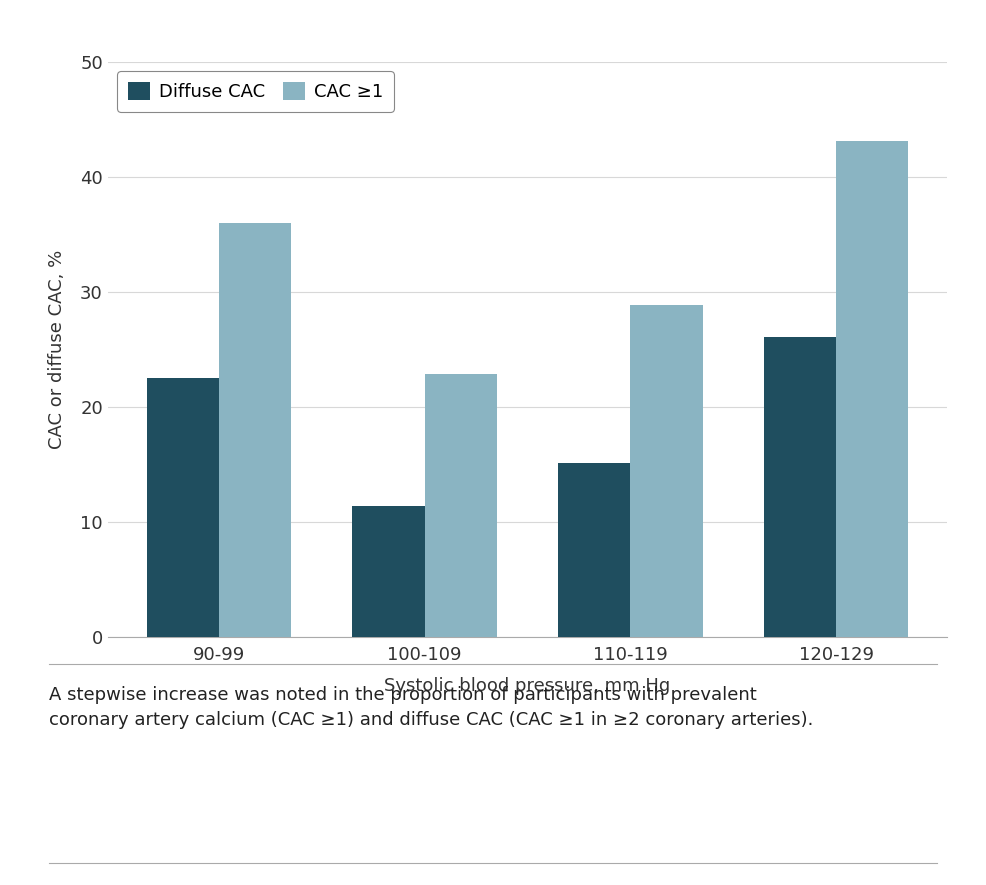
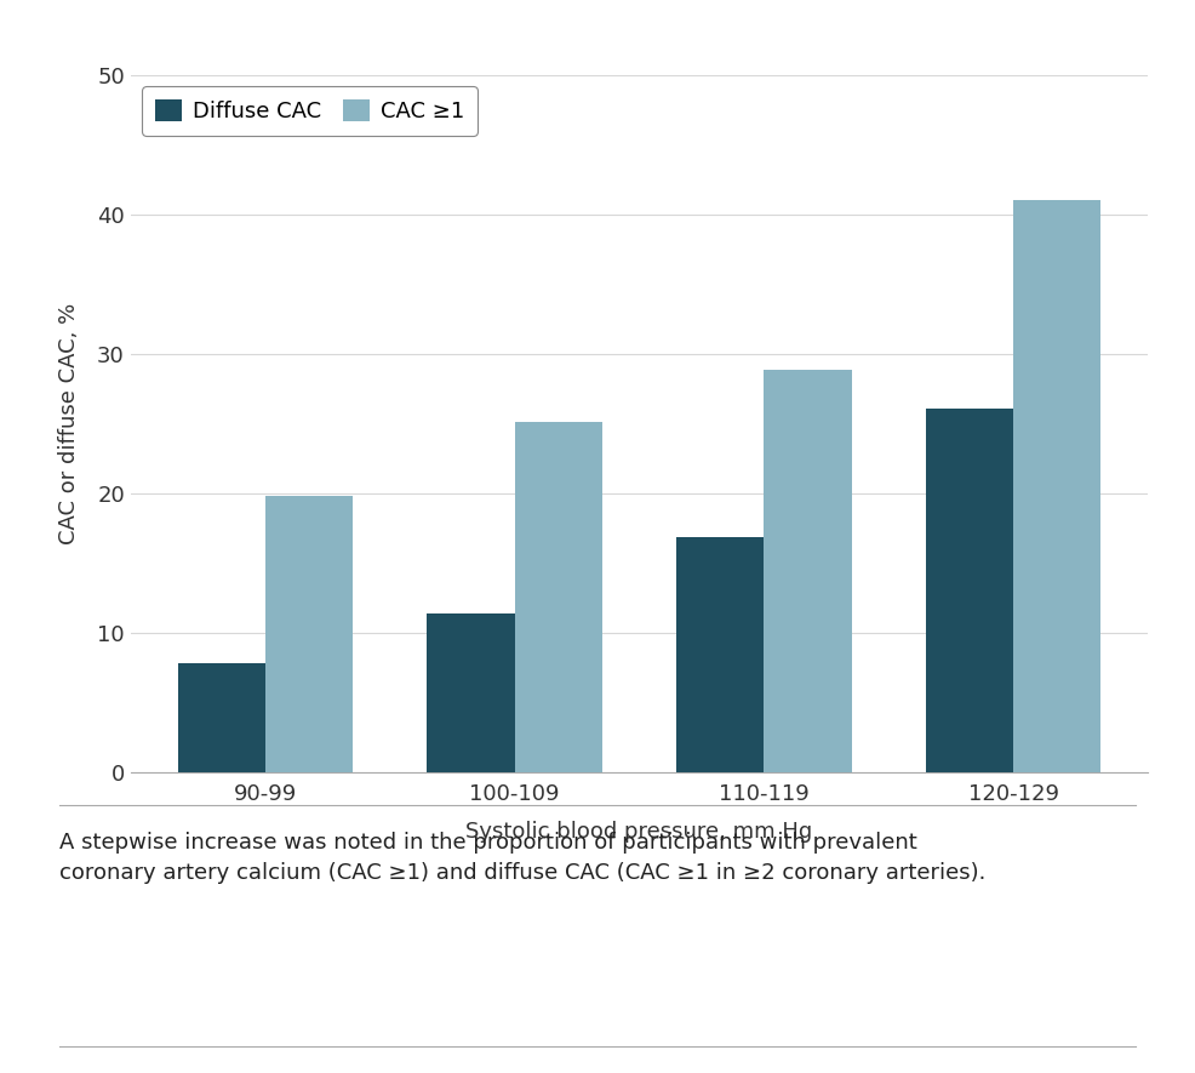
Diffuse CAC/90-99: 22.5 -> 7.8
CAC ≥1/90-99: 36.0 -> 19.8
CAC ≥1/100-109: 22.9 -> 25.1
Diffuse CAC/110-119: 15.1 -> 16.9
CAC ≥1/120-129: 43.1 -> 41.0
